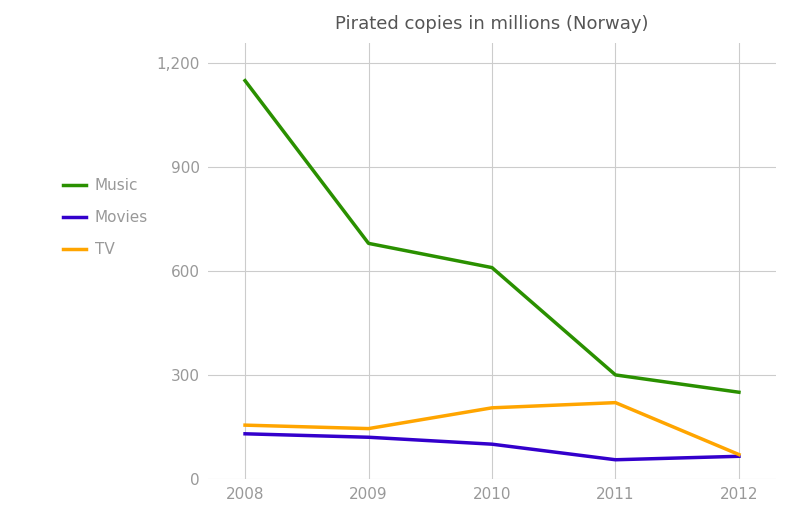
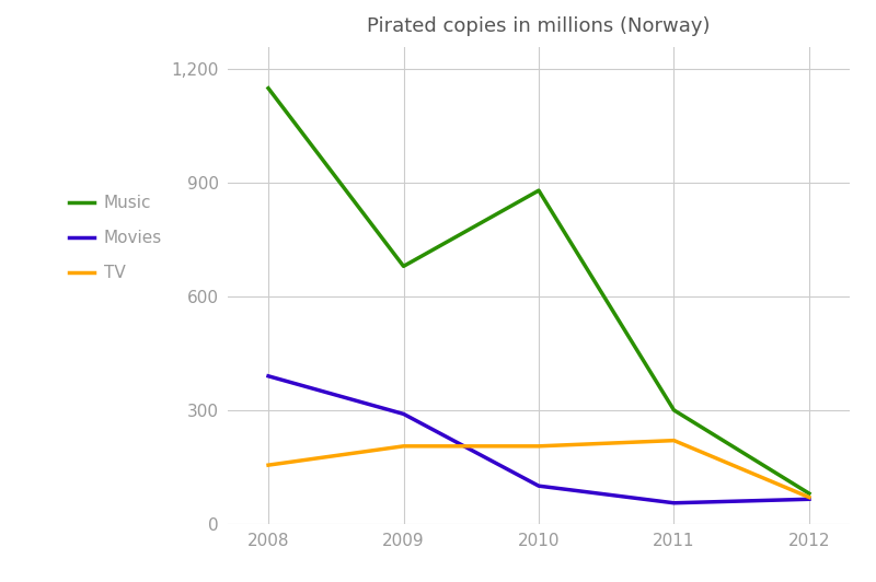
Movies/2008: 130 -> 390
Movies/2009: 120 -> 290
TV/2009: 145 -> 205
Music/2010: 610 -> 880
Music/2012: 250 -> 80
